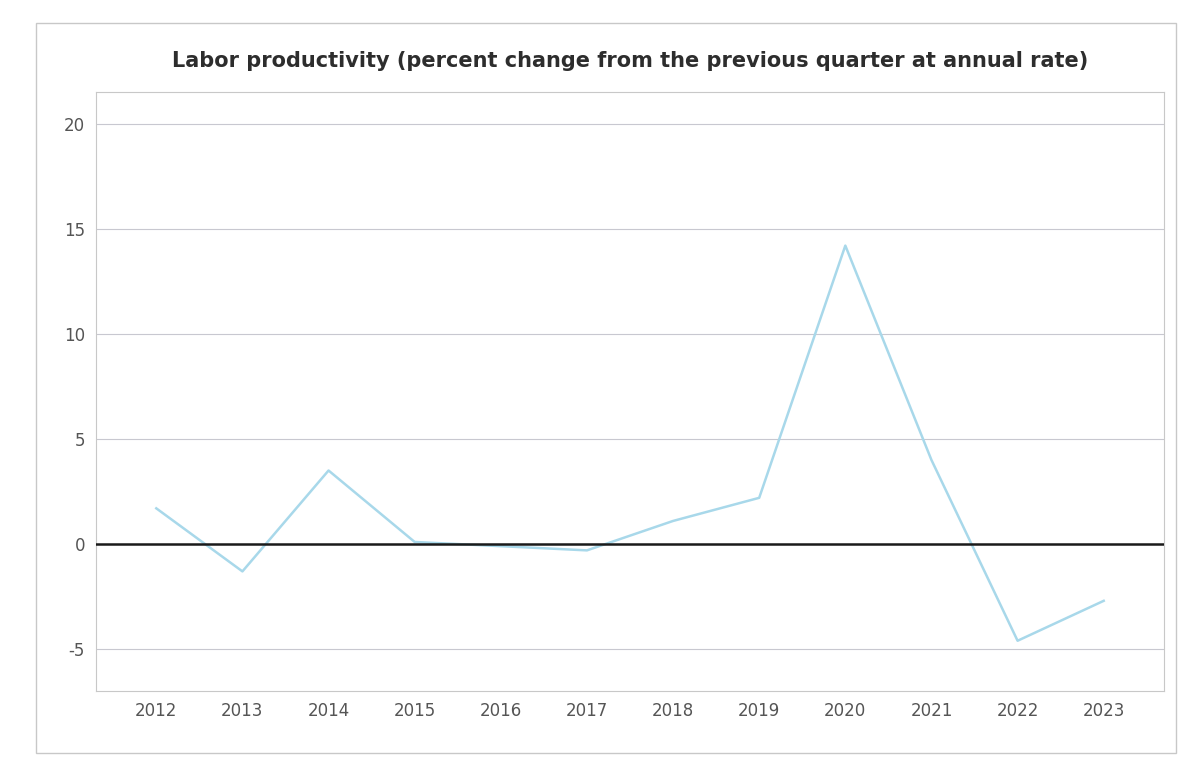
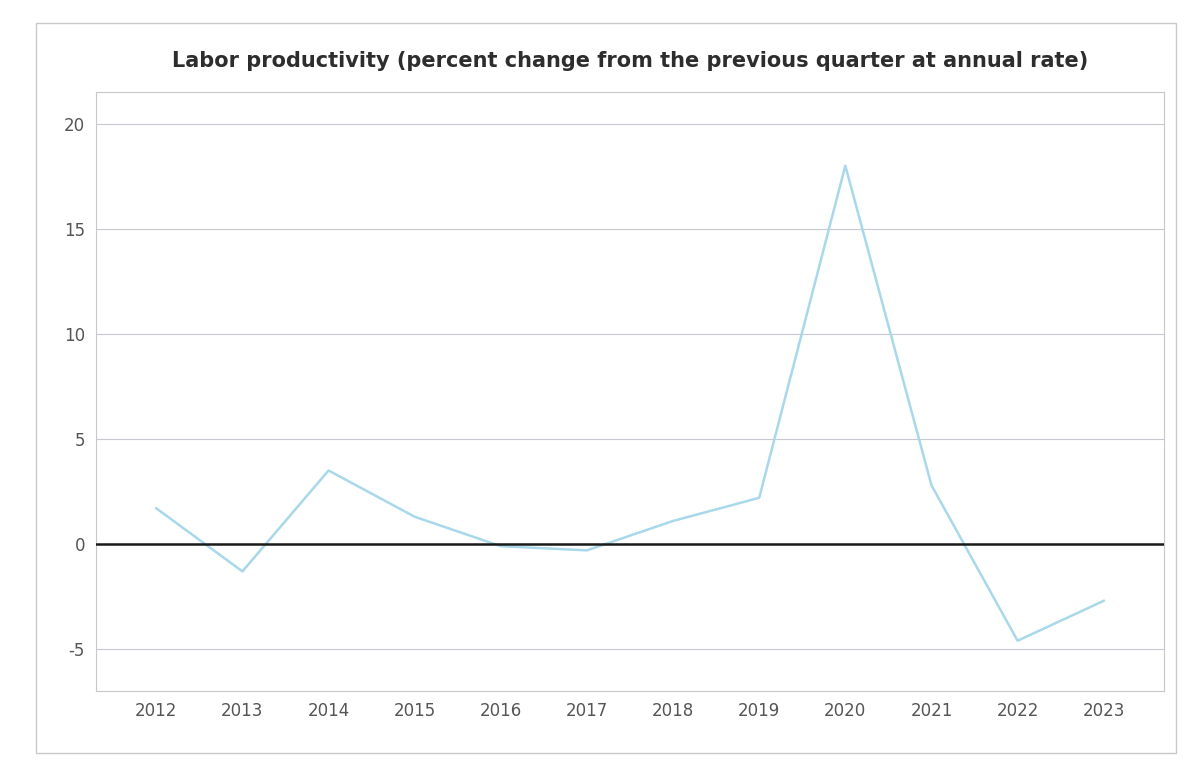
2015: 0.1 -> 1.3
2020: 14.2 -> 18.0
2021: 4.0 -> 2.8
